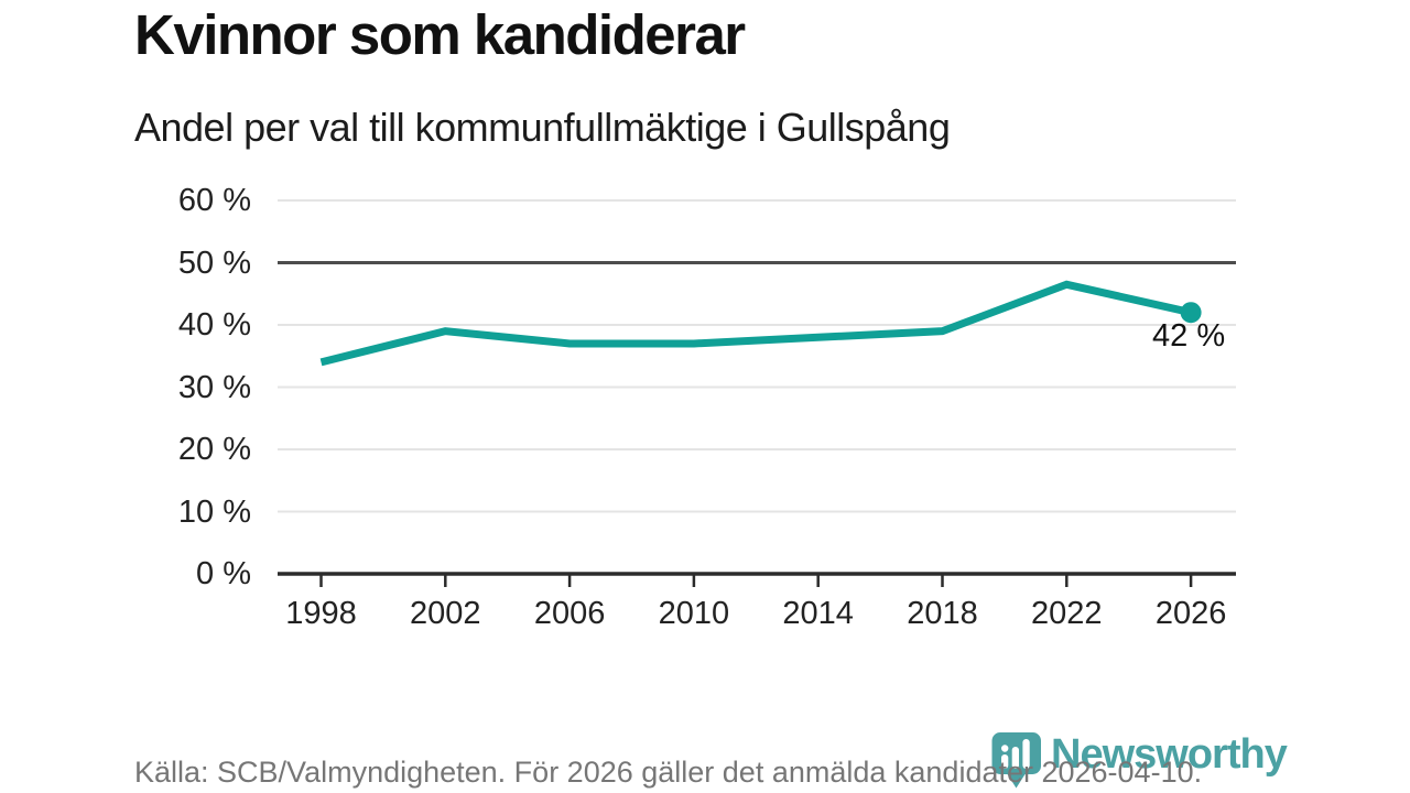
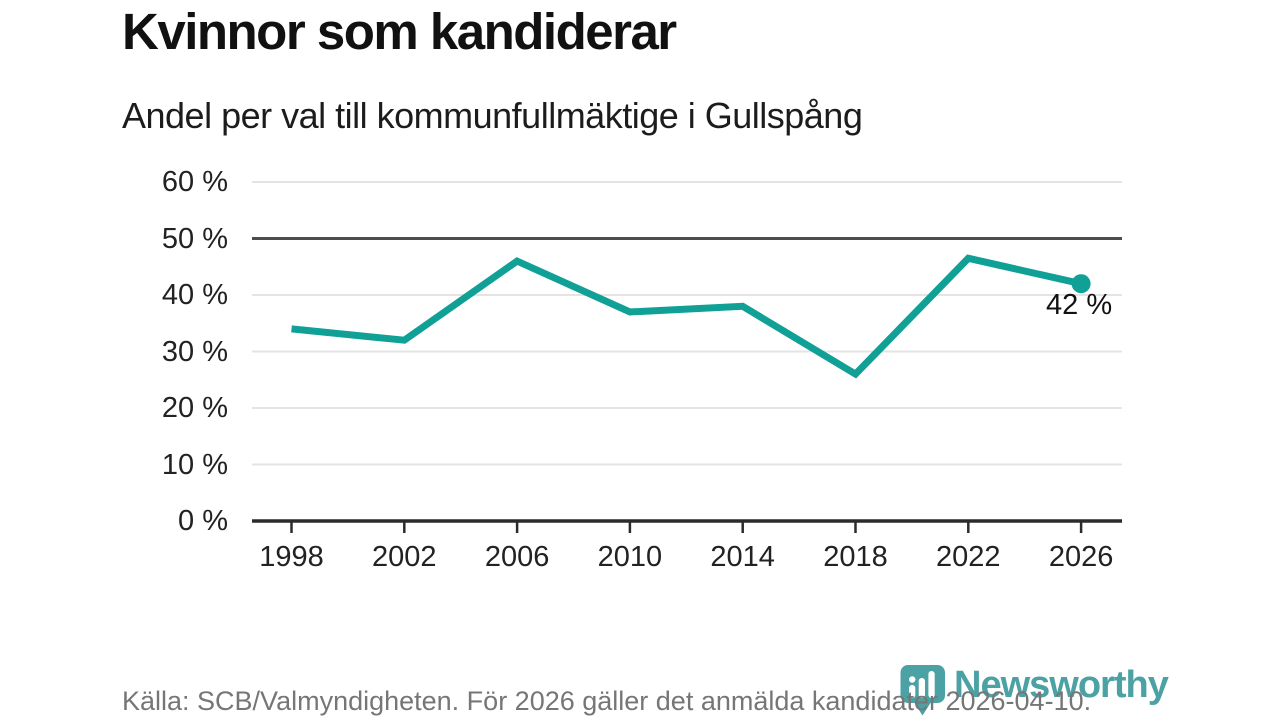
2002: 39% -> 32%
2006: 37% -> 46%
2018: 39% -> 26%
